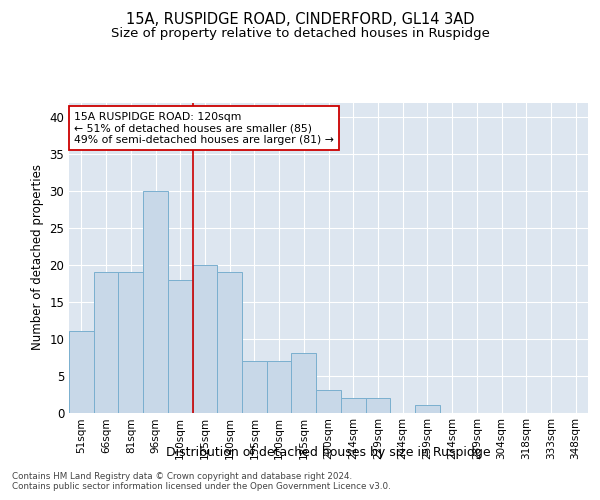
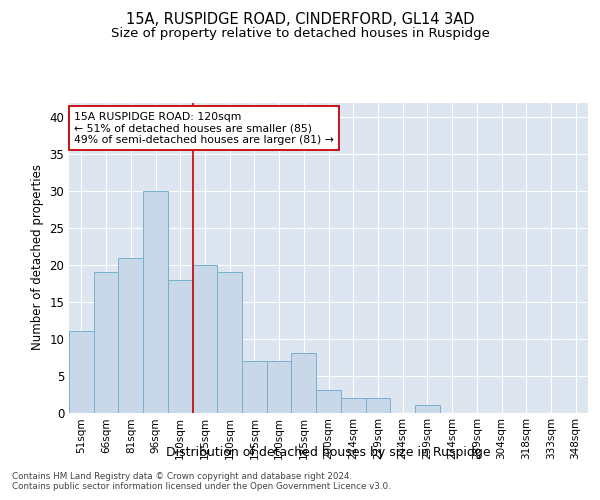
81sqm: 19 -> 21
